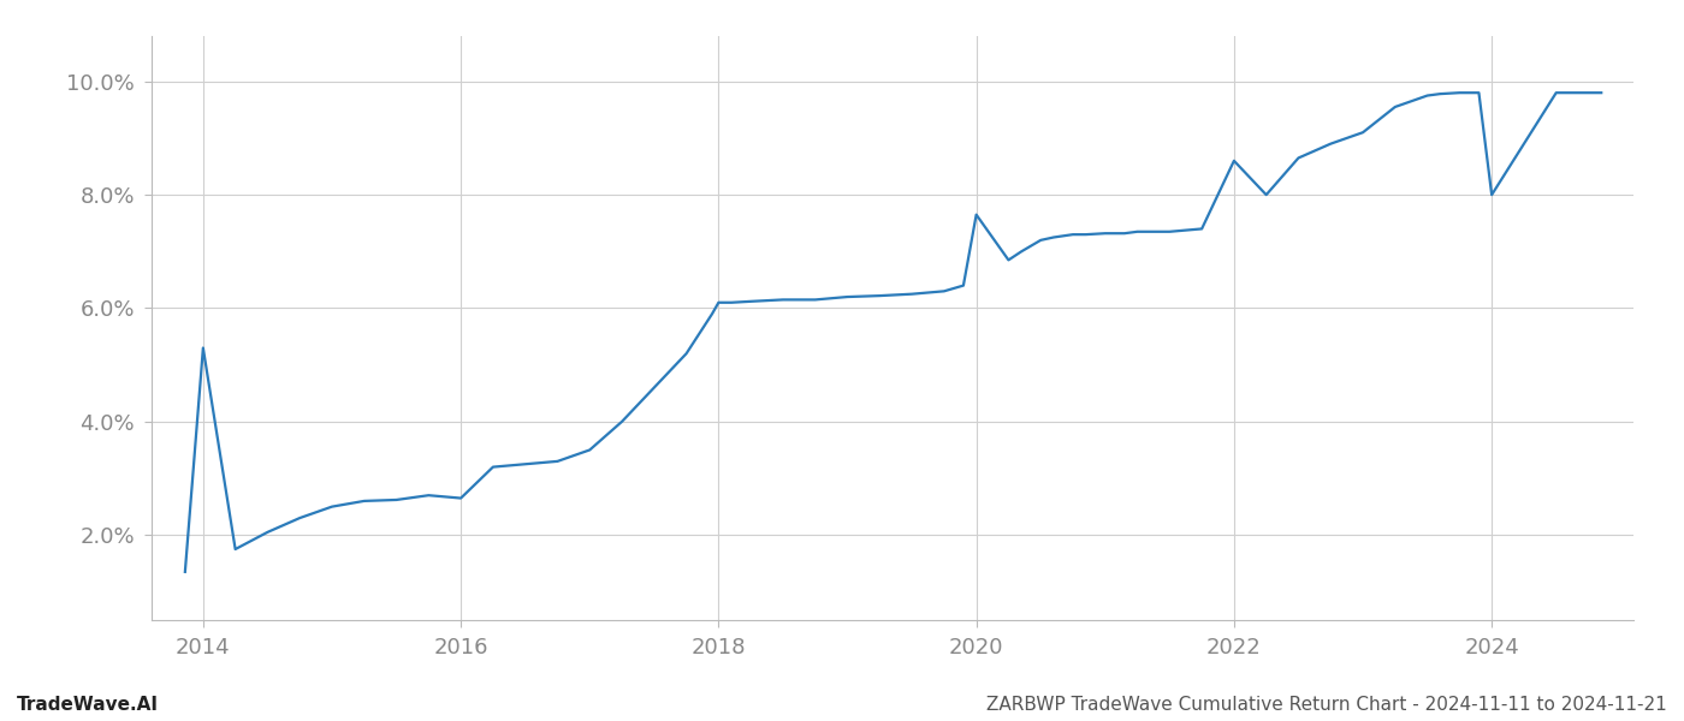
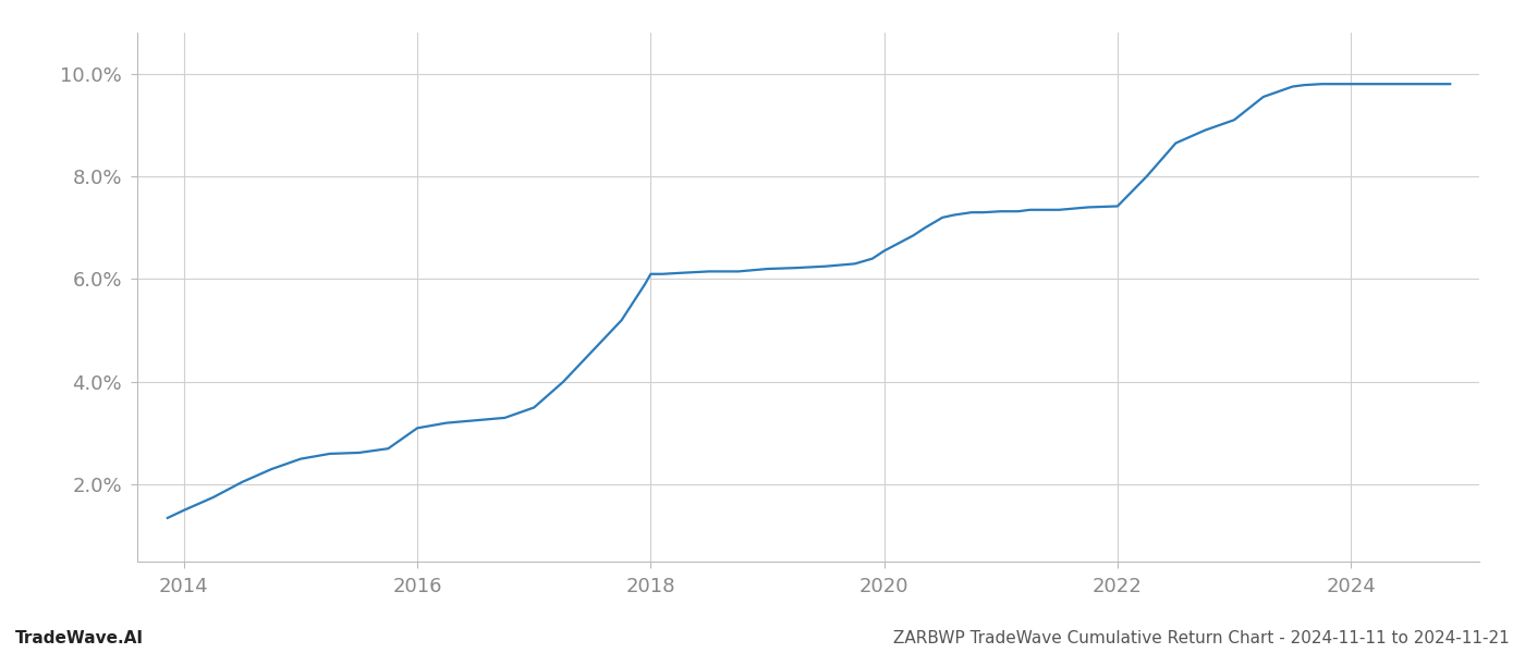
2014: 5.30% -> 1.50%
2016: 2.65% -> 3.10%
2020: 7.65% -> 6.55%
2022: 8.60% -> 7.42%
2024: 8.00% -> 9.80%
